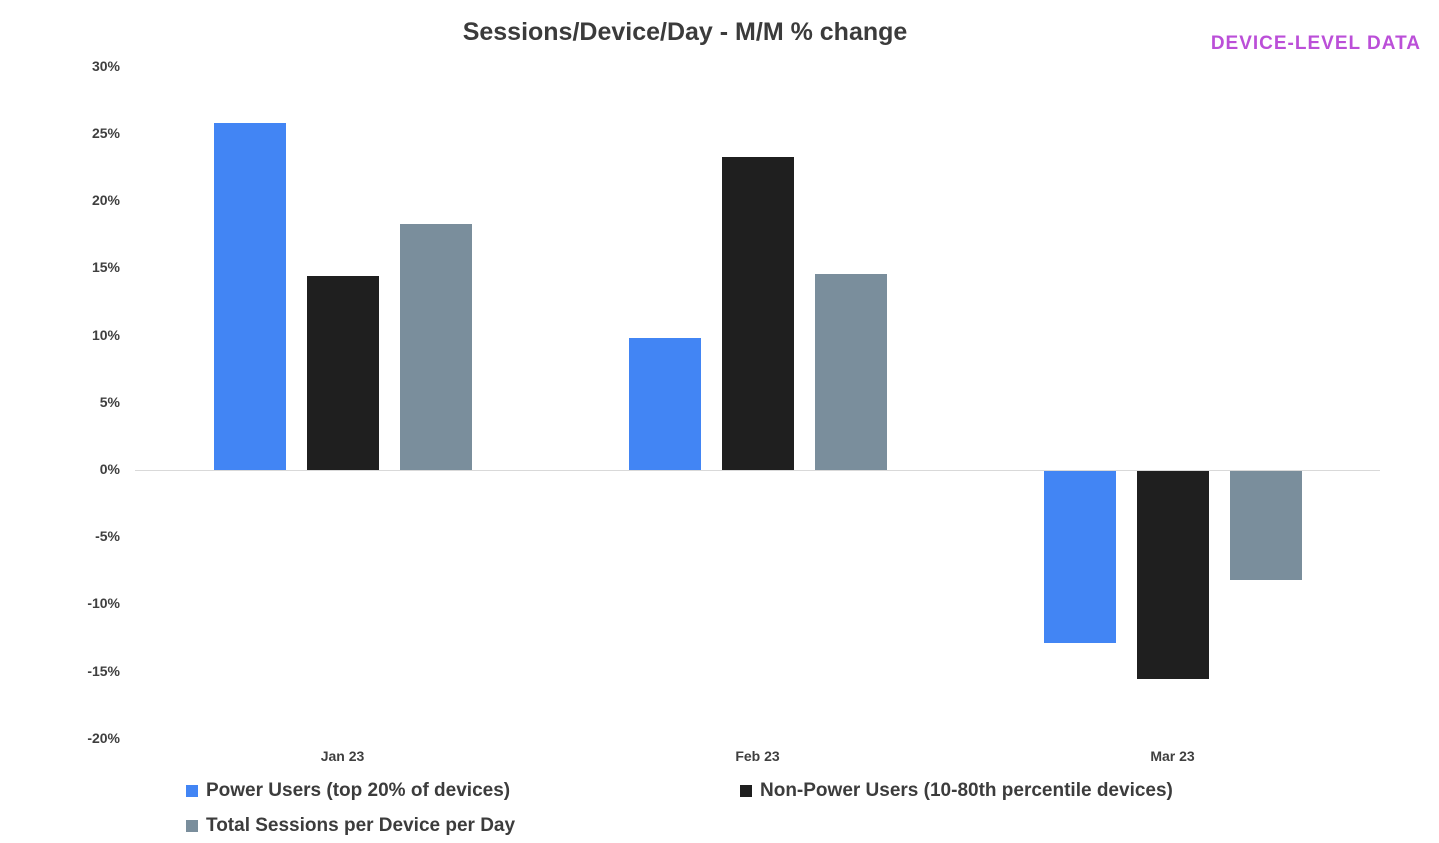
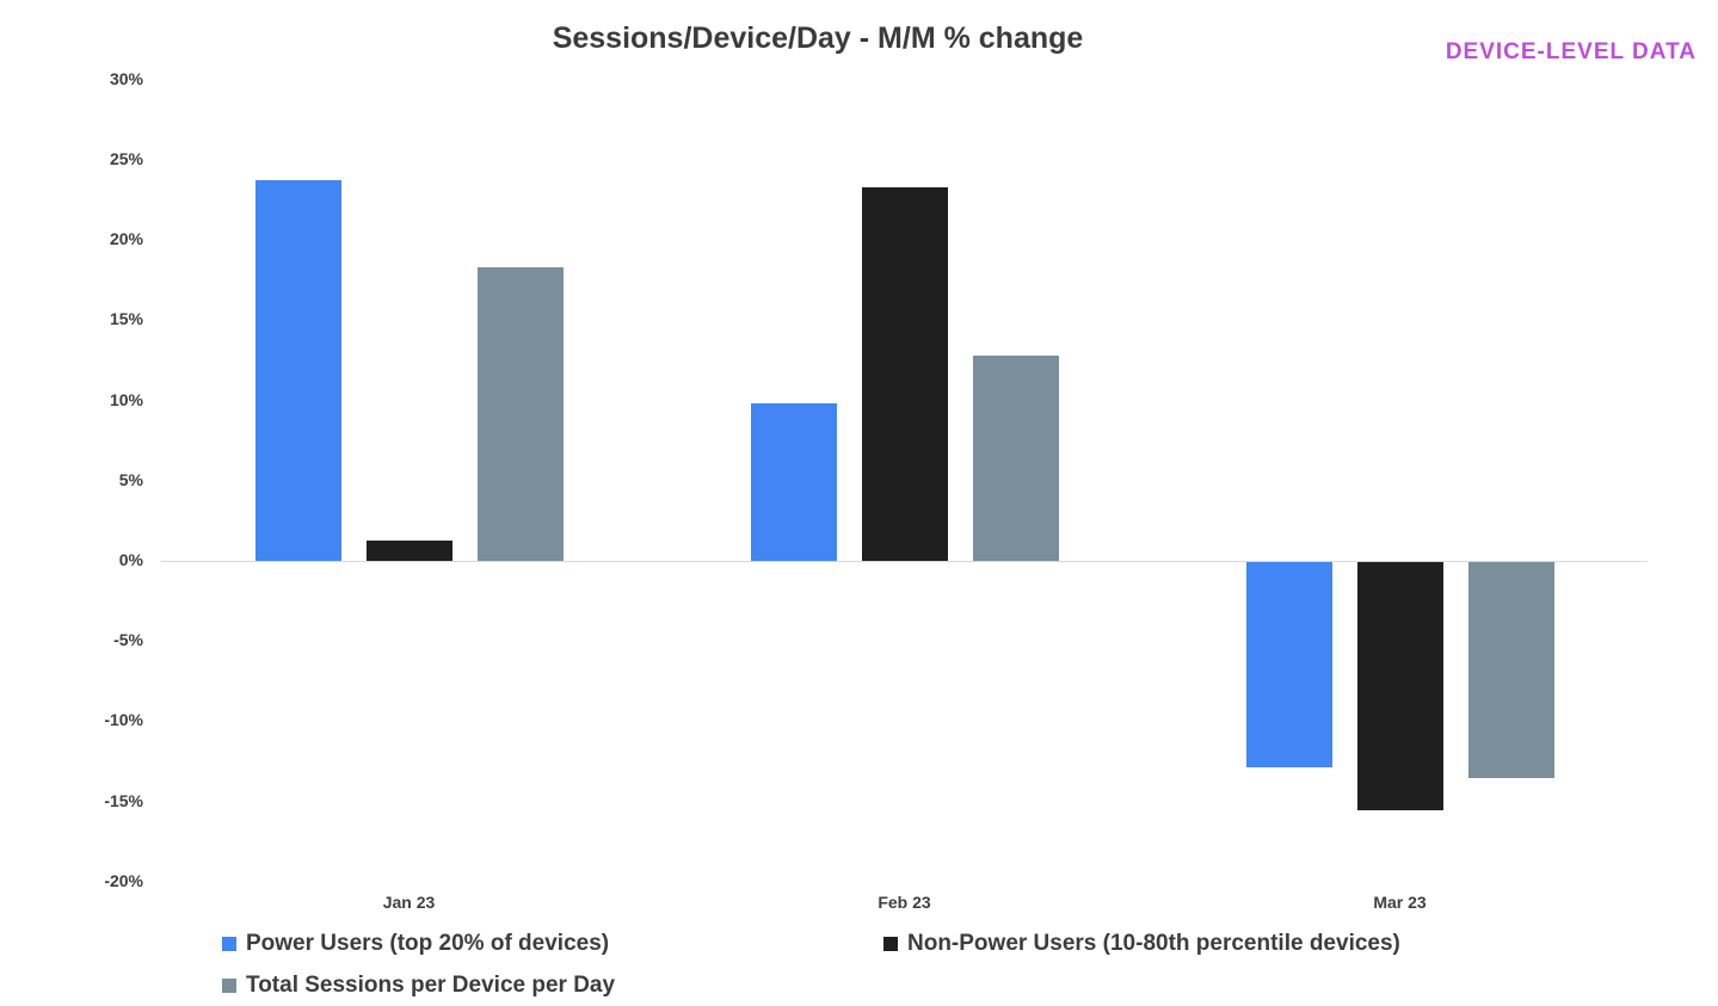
Power Users (top 20% of devices)/Jan 23: 25.8% -> 23.7%
Non-Power Users (10-80th percentile devices)/Jan 23: 14.4% -> 1.3%
Total Sessions per Device per Day/Feb 23: 14.6% -> 12.8%
Total Sessions per Device per Day/Mar 23: -8.1% -> -13.5%
